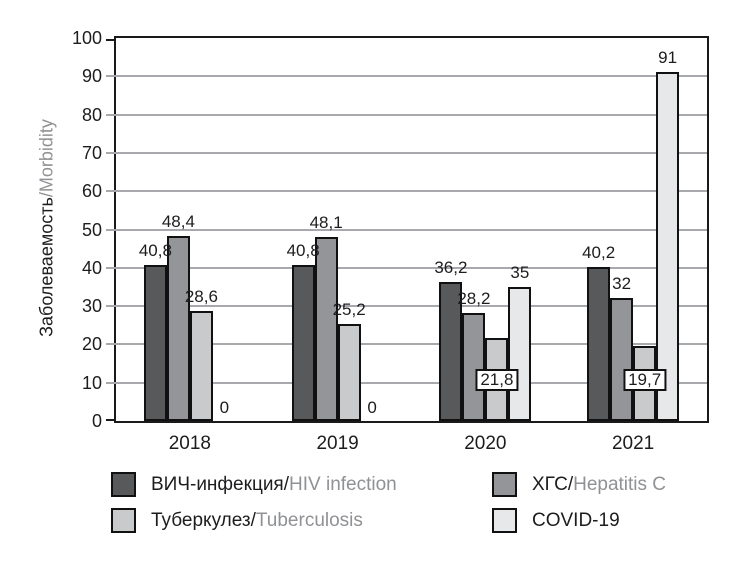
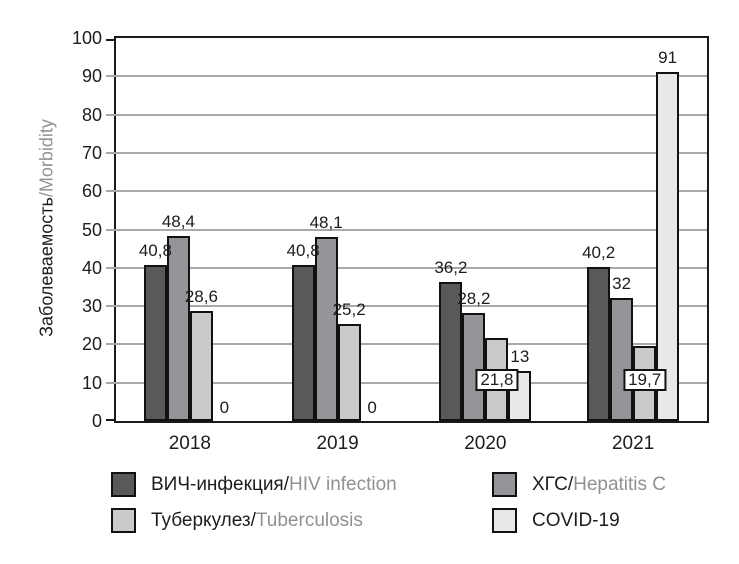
COVID-19/2020: 35 -> 13
